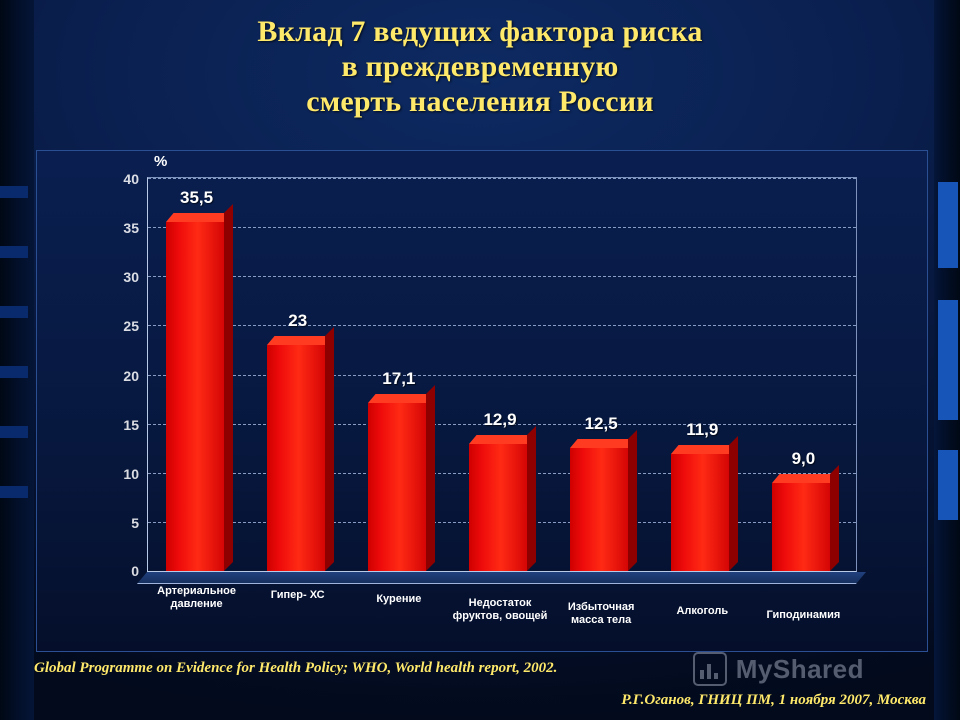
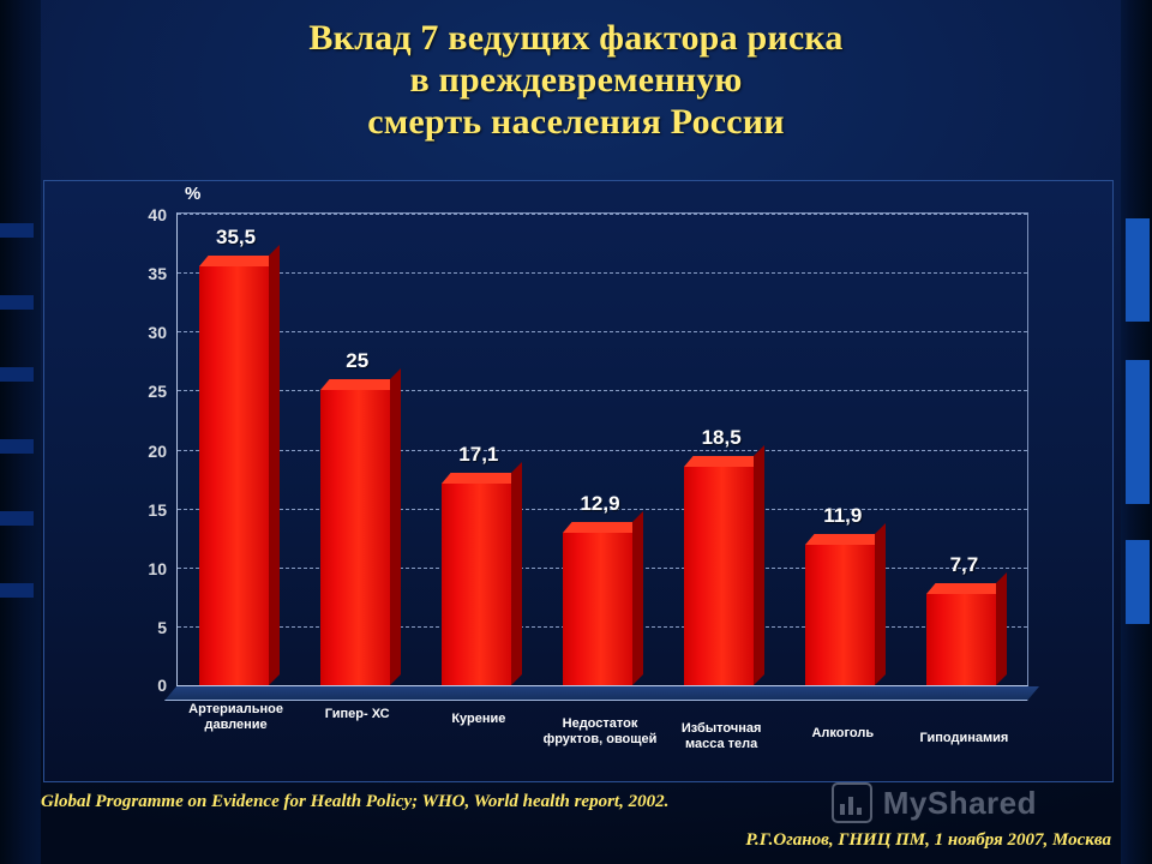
Гипер- ХС: 23 -> 25
Избыточная масса тела: 12,5 -> 18,5
Гиподинамия: 9,0 -> 7,7
